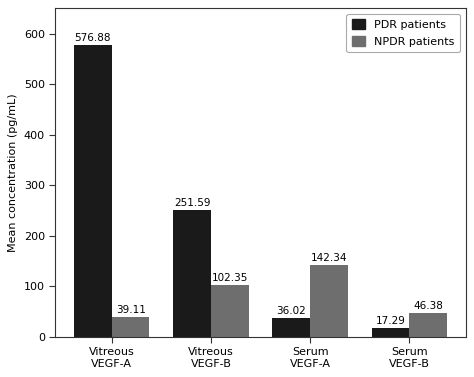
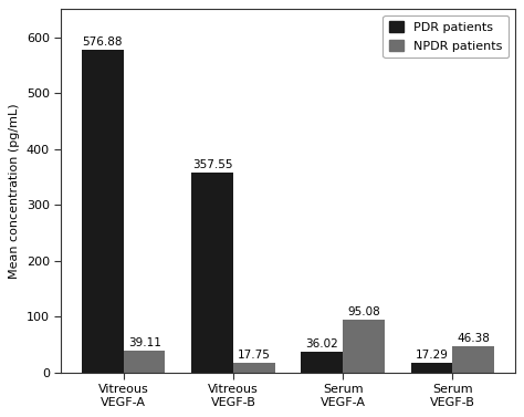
PDR patients/Vitreous VEGF-B: 251.59 -> 357.55
NPDR patients/Vitreous VEGF-B: 102.35 -> 17.75
NPDR patients/Serum VEGF-A: 142.34 -> 95.08
